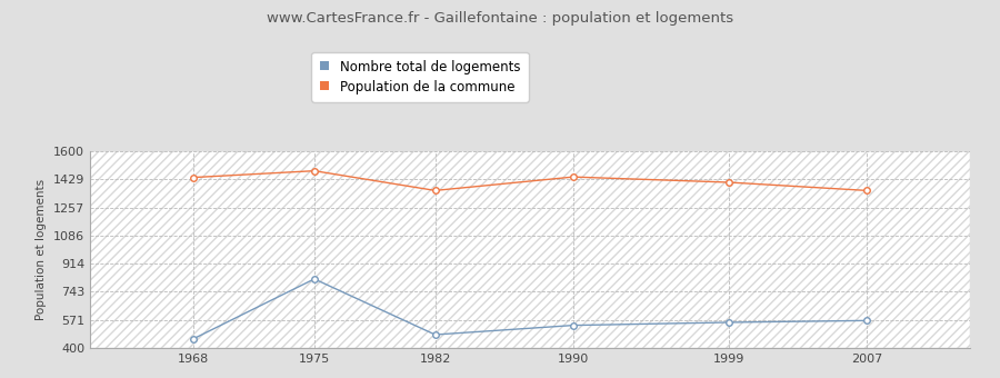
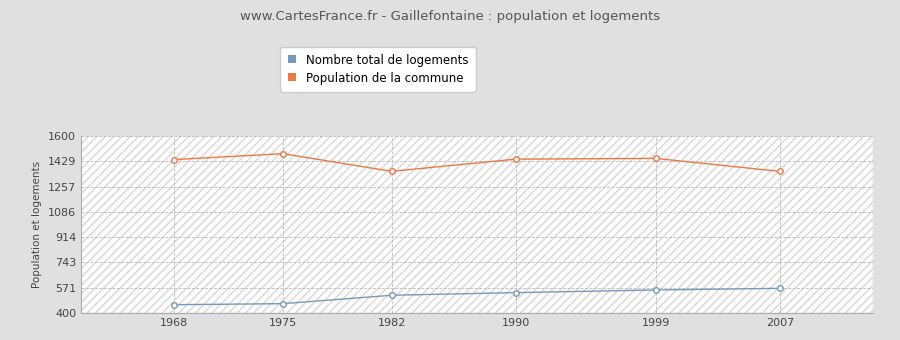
Nombre total de logements/1975: 820 -> 460
Nombre total de logements/1982: 480 -> 520
Population de la commune/1999: 1410 -> 1450
